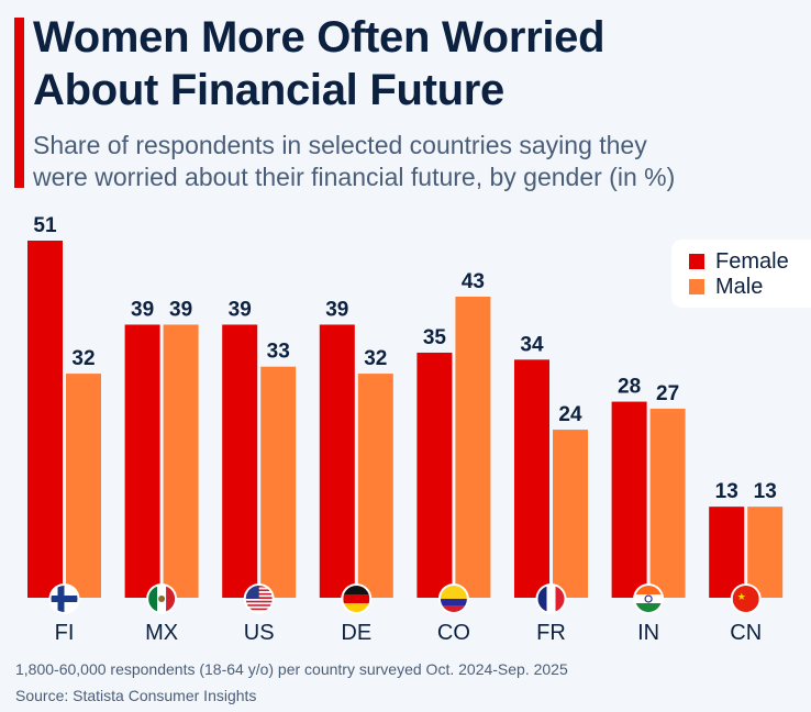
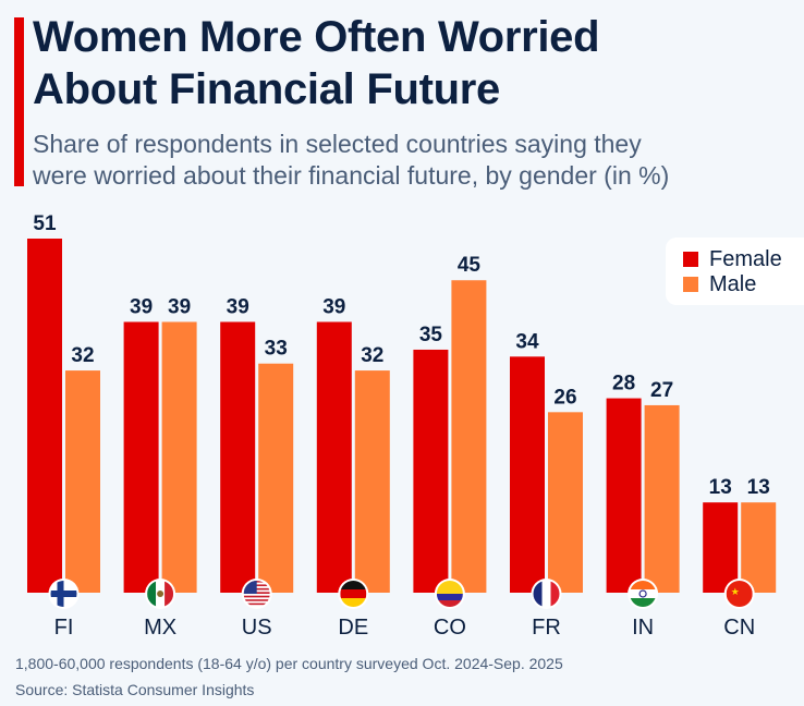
Male/CO: 43 -> 45
Male/FR: 24 -> 26
